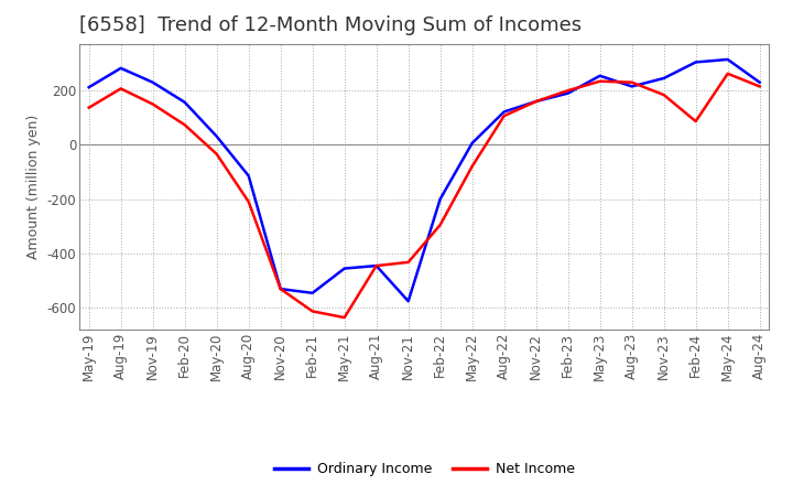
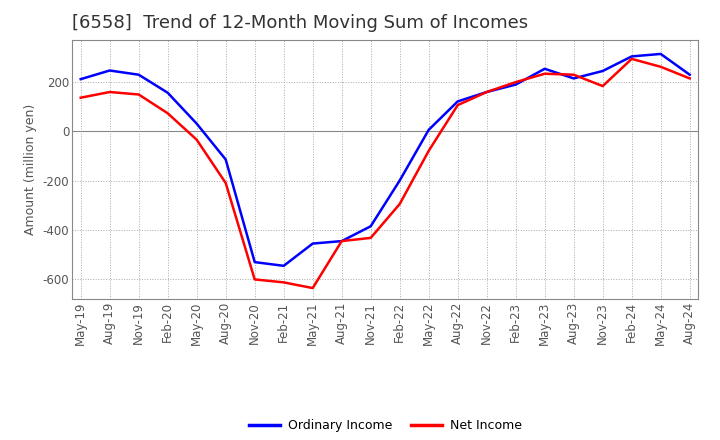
Ordinary Income/Aug-19: 280 -> 245
Net Income/Aug-19: 205 -> 158
Net Income/Nov-20: -530 -> -600
Ordinary Income/Nov-21: -575 -> -385
Net Income/Feb-24: 85 -> 292
